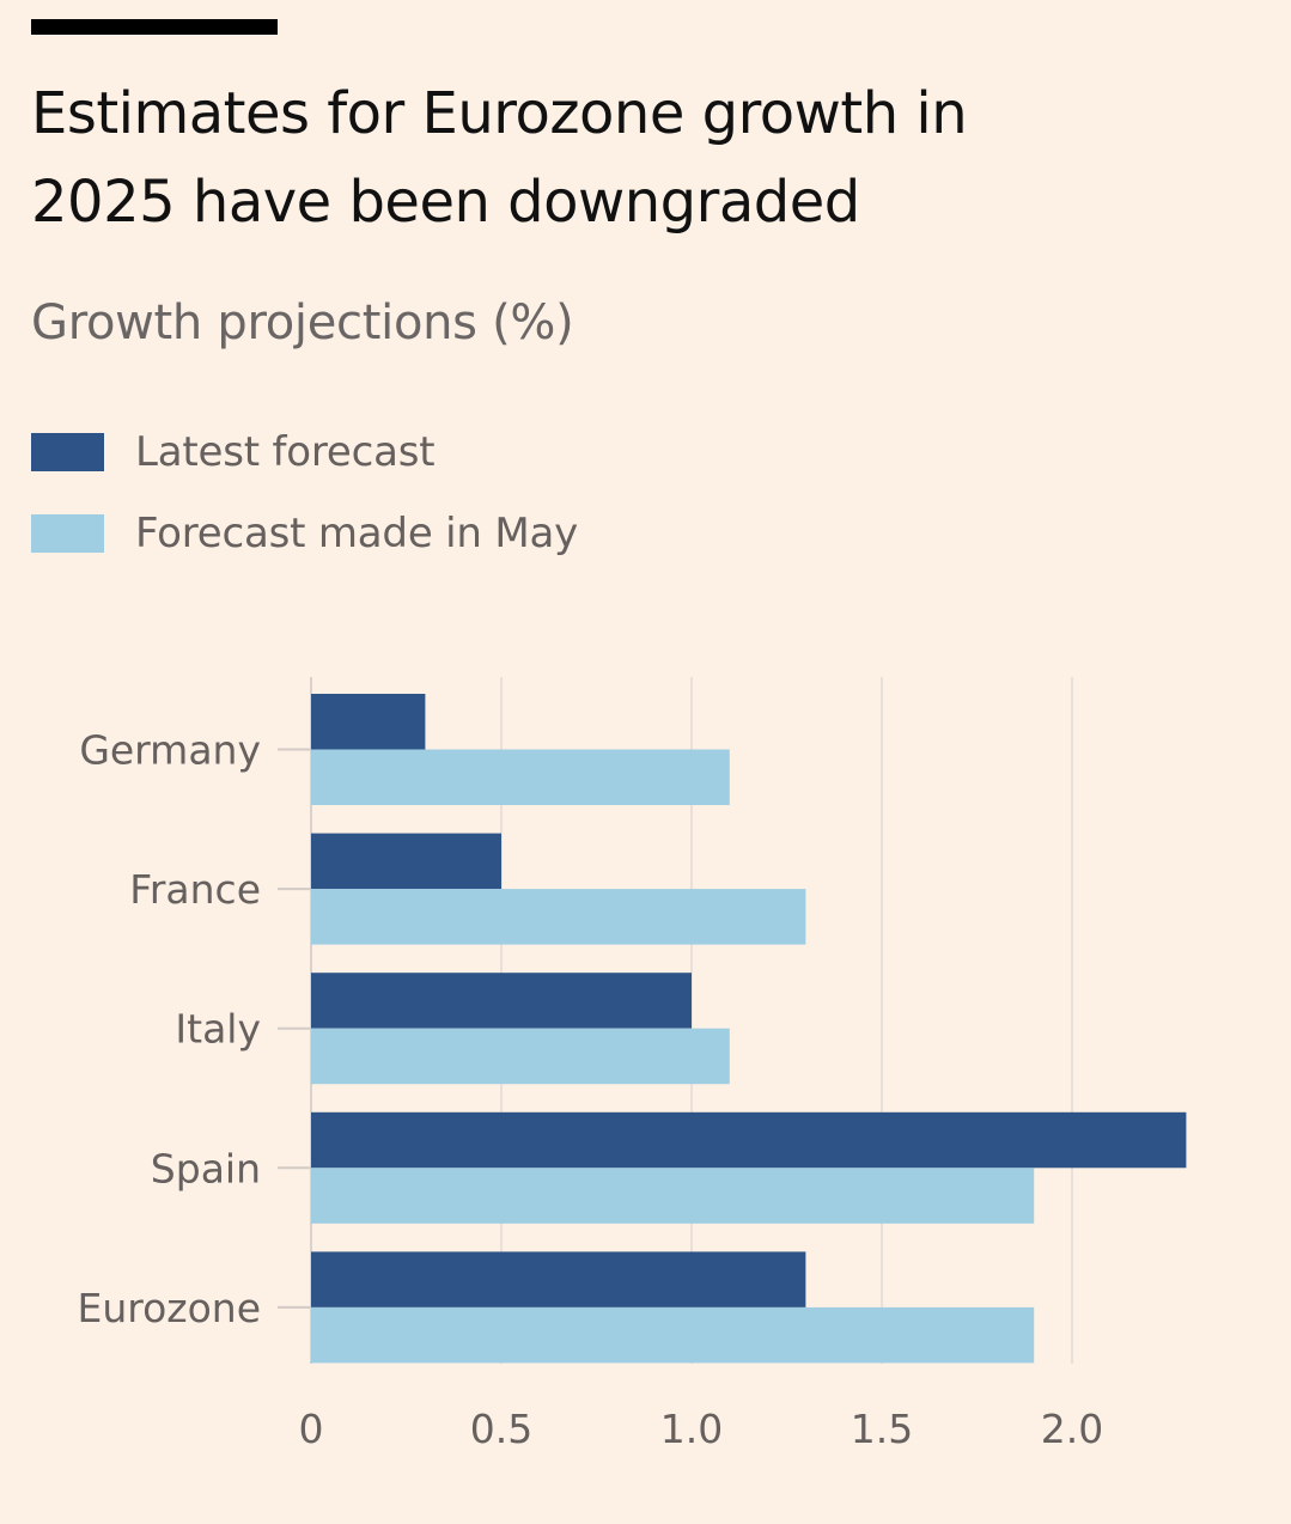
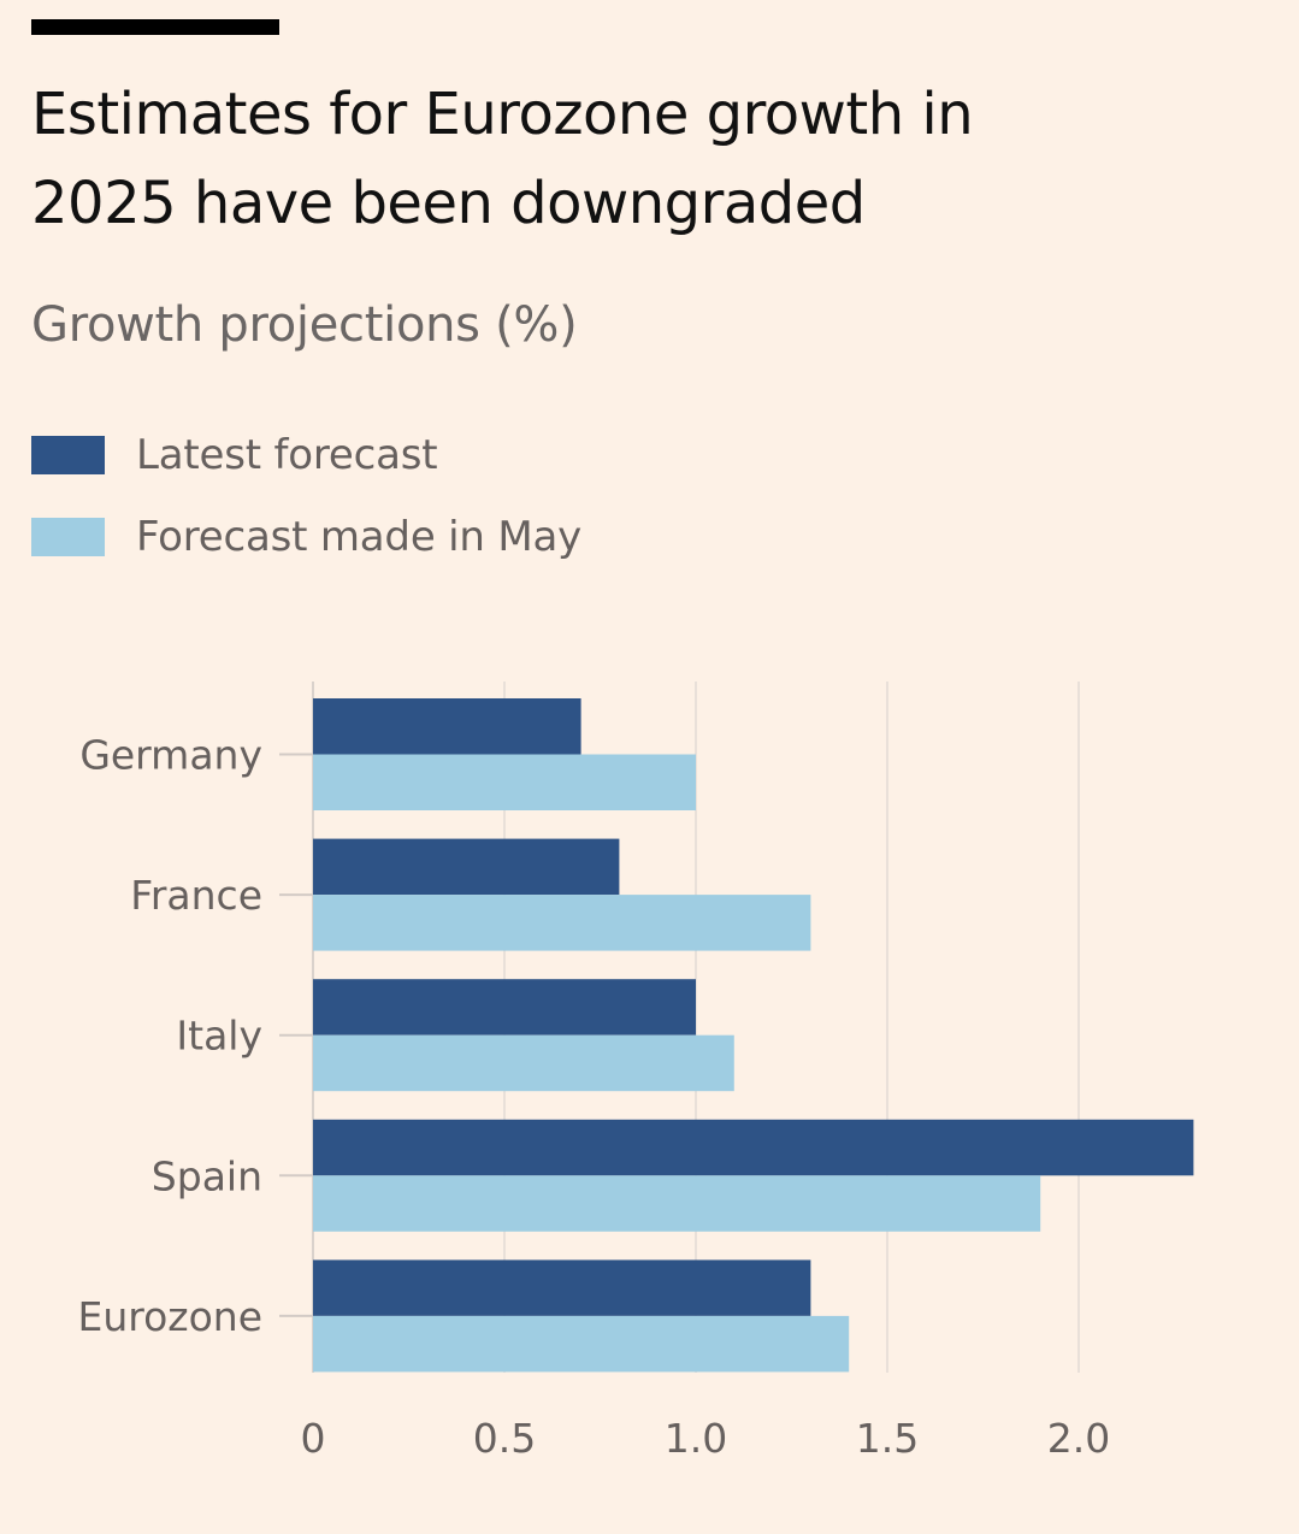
Latest forecast/Germany: 0.3 -> 0.7
Forecast made in May/Germany: 1.1 -> 1.0
Latest forecast/France: 0.5 -> 0.8
Forecast made in May/Eurozone: 1.9 -> 1.4
